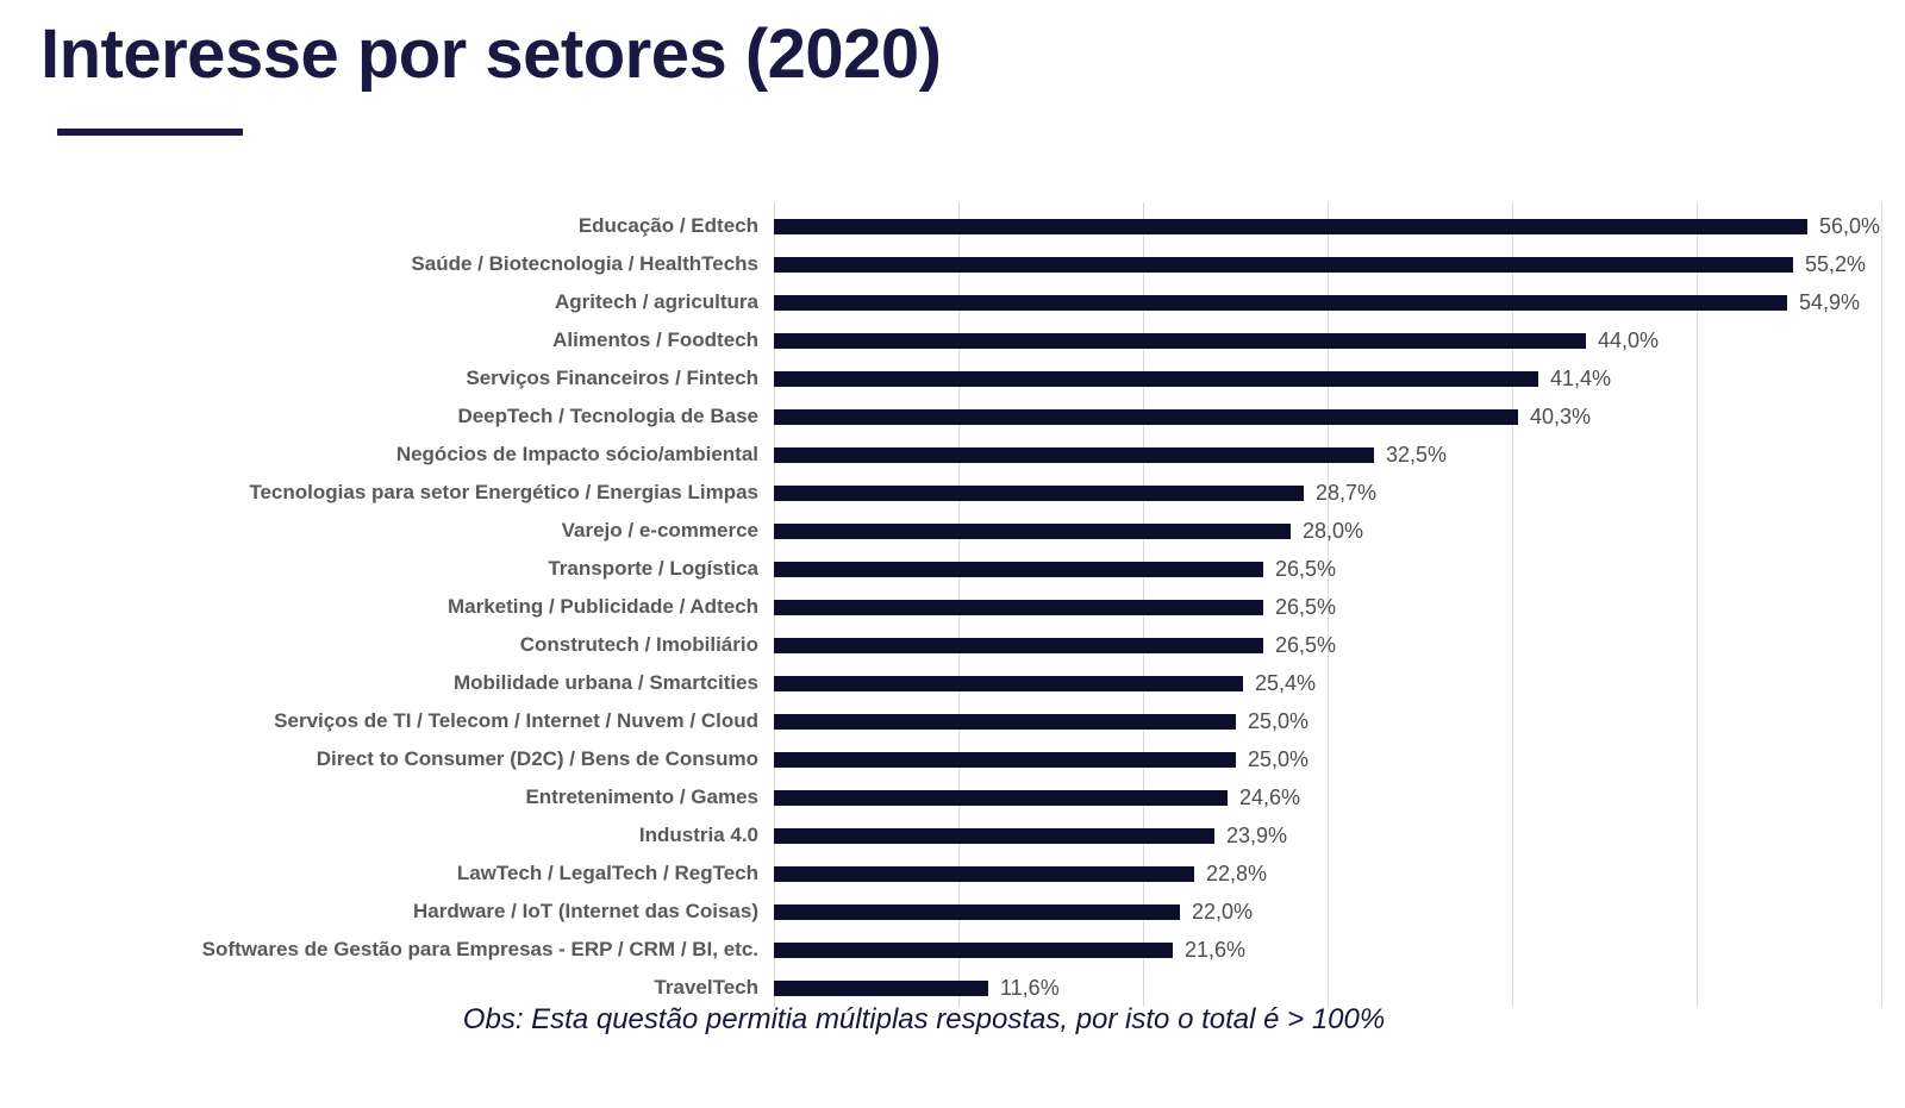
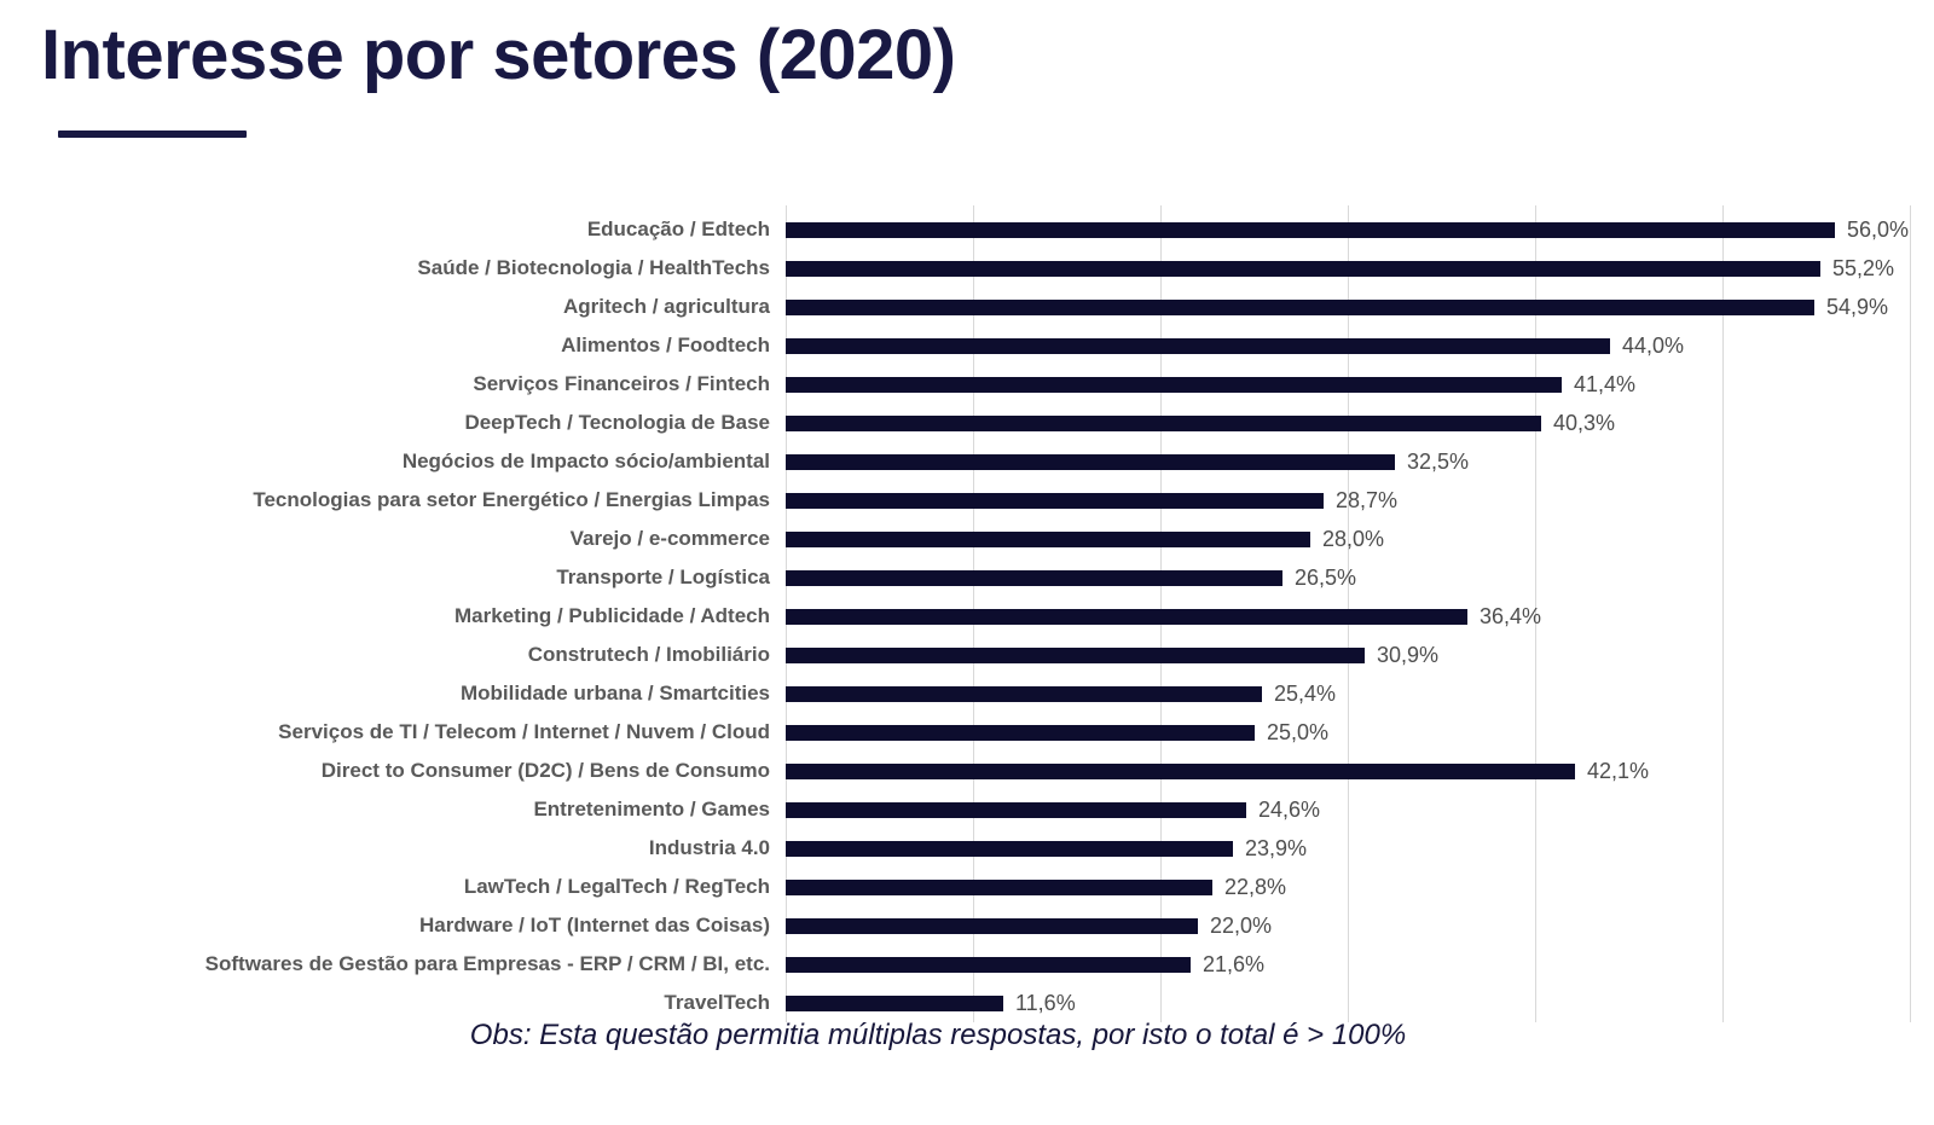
Marketing / Publicidade / Adtech: 26,5% -> 36,4%
Construtech / Imobiliário: 26,5% -> 30,9%
Direct to Consumer (D2C) / Bens de Consumo: 25,0% -> 42,1%
